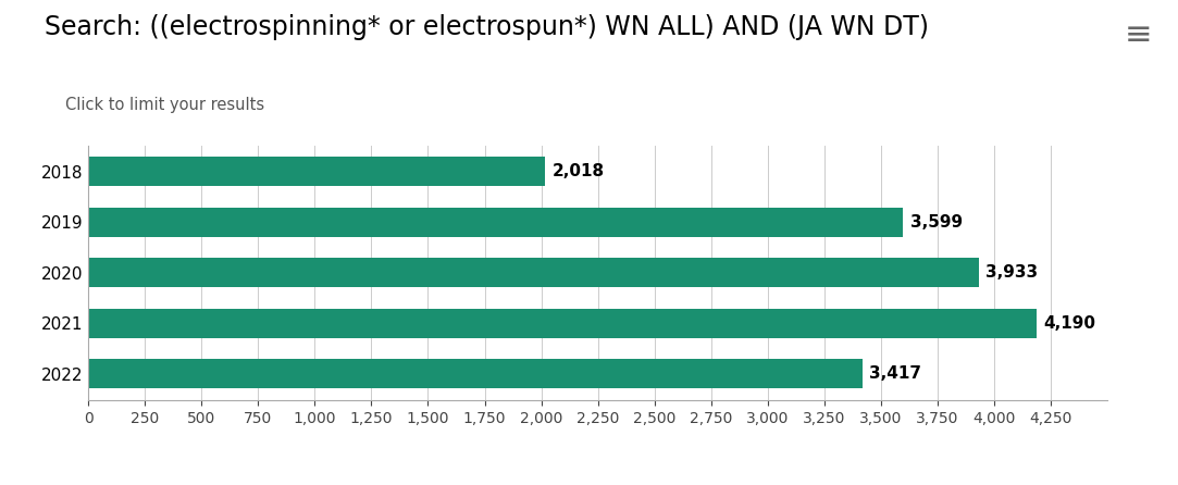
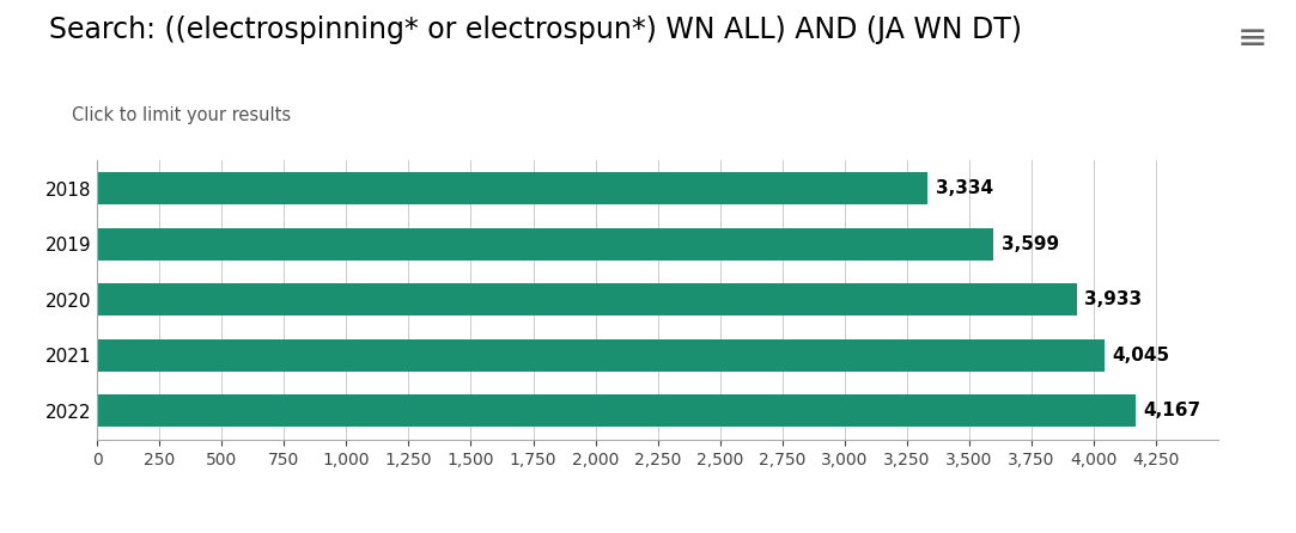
2018: 2,018 -> 3,334
2021: 4,190 -> 4,045
2022: 3,417 -> 4,167
